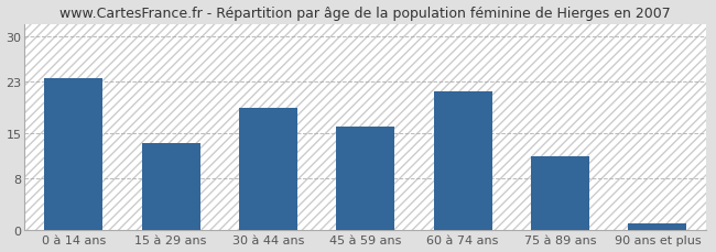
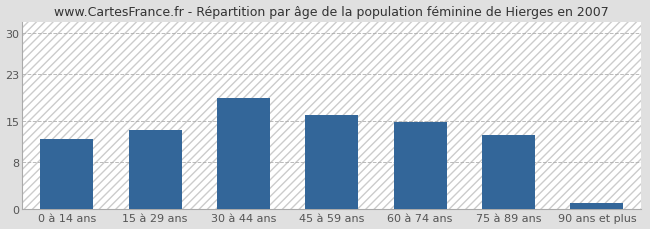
0 à 14 ans: 23.5 -> 12.0
60 à 74 ans: 21.5 -> 14.8
75 à 89 ans: 11.5 -> 12.6
